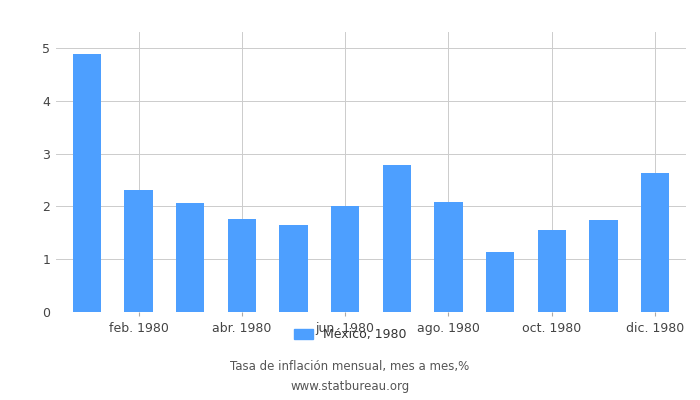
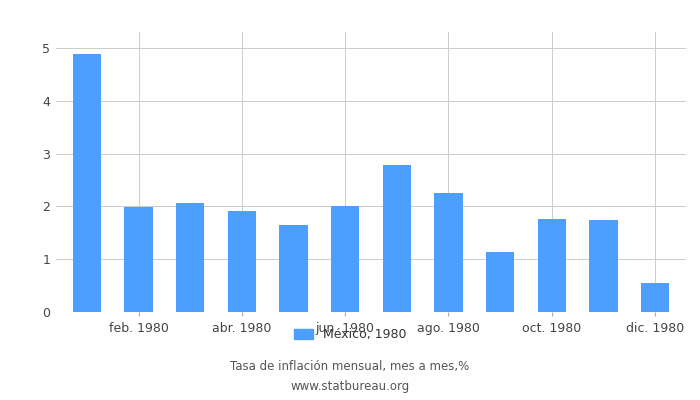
feb. 1980: 2.31 -> 1.98
abr. 1980: 1.76 -> 1.92
ago. 1980: 2.09 -> 2.26
oct. 1980: 1.55 -> 1.76
dic. 1980: 2.64 -> 0.54
